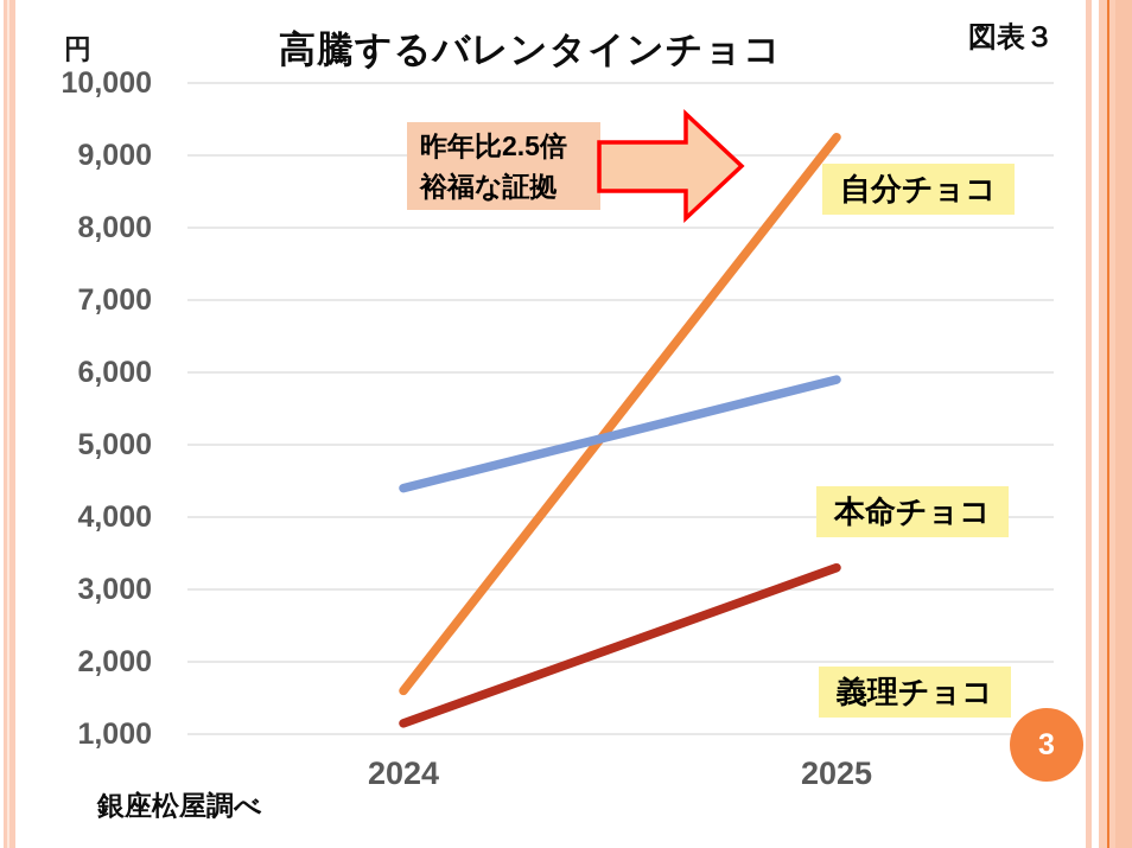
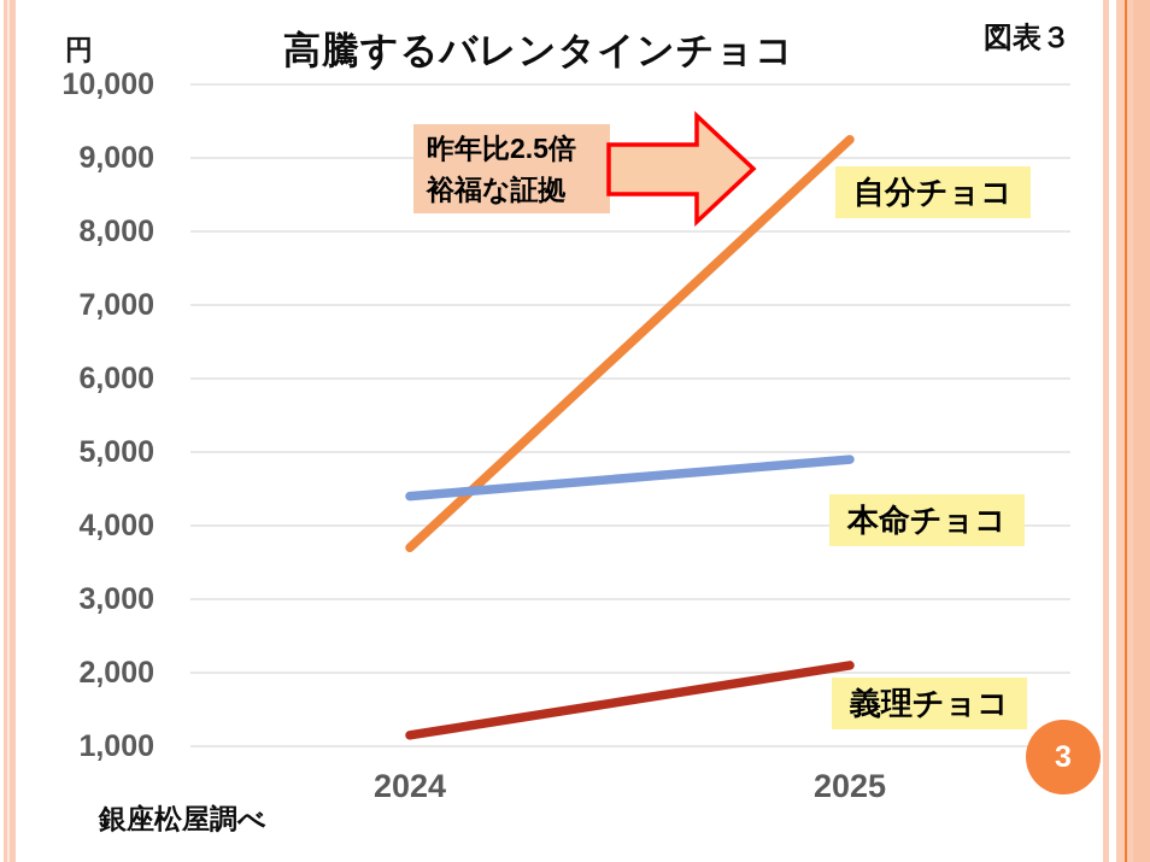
自分チョコ/2024: 1600 -> 3700
本命チョコ/2025: 5900 -> 4900
義理チョコ/2025: 3300 -> 2100
